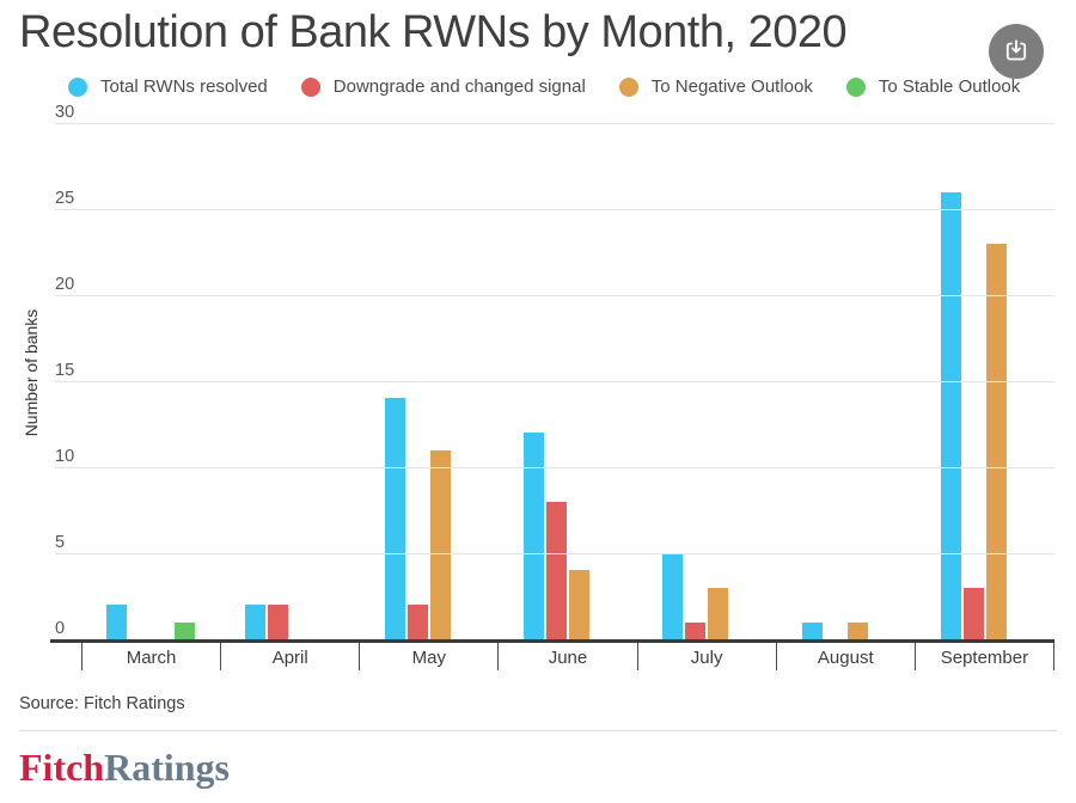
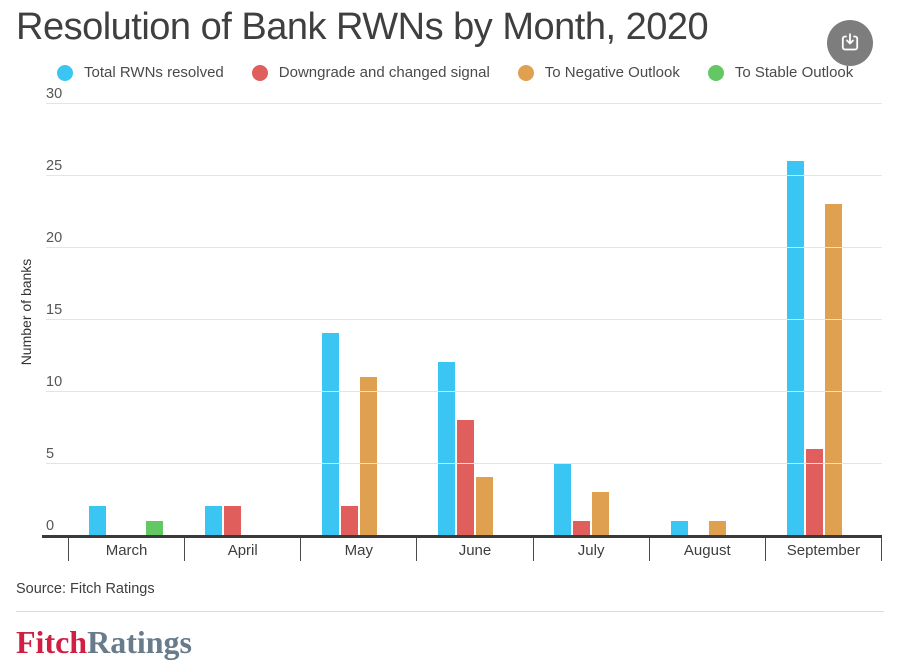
Downgrade and changed signal/September: 3 -> 6
